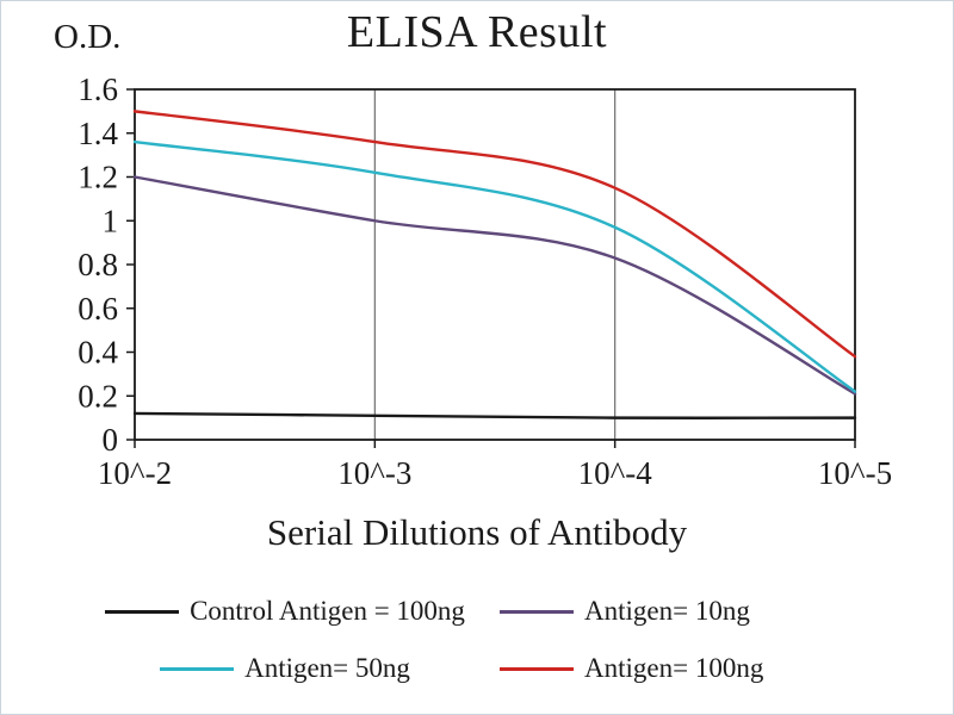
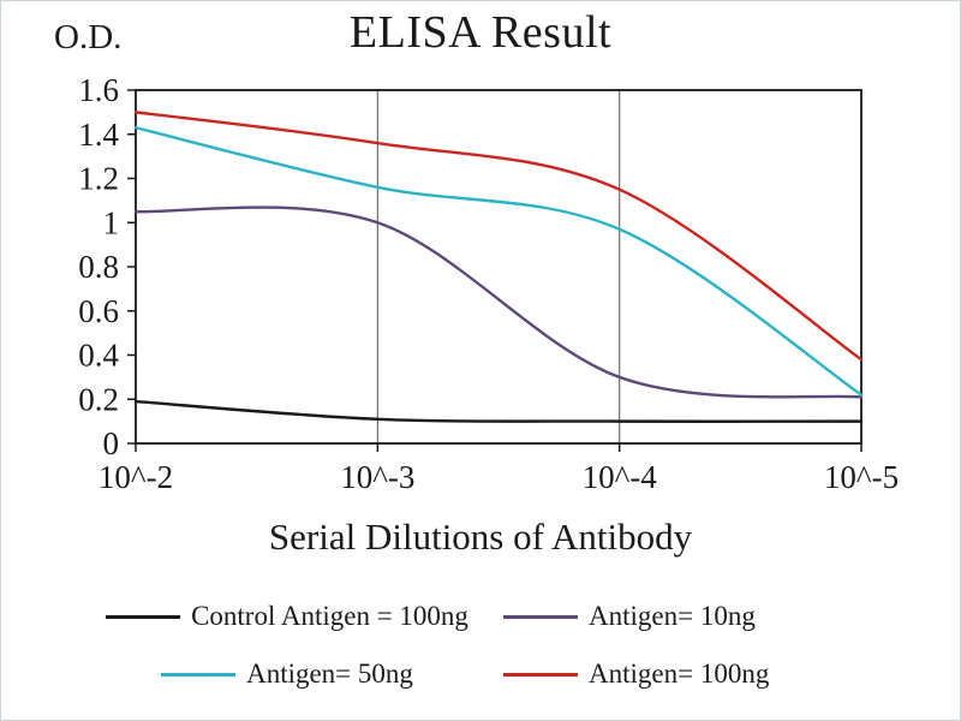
Control Antigen = 100ng/10^-2: 0.12 -> 0.19
Antigen= 10ng/10^-2: 1.20 -> 1.05
Antigen= 50ng/10^-2: 1.36 -> 1.43
Antigen= 50ng/10^-3: 1.22 -> 1.16
Antigen= 10ng/10^-4: 0.83 -> 0.30
